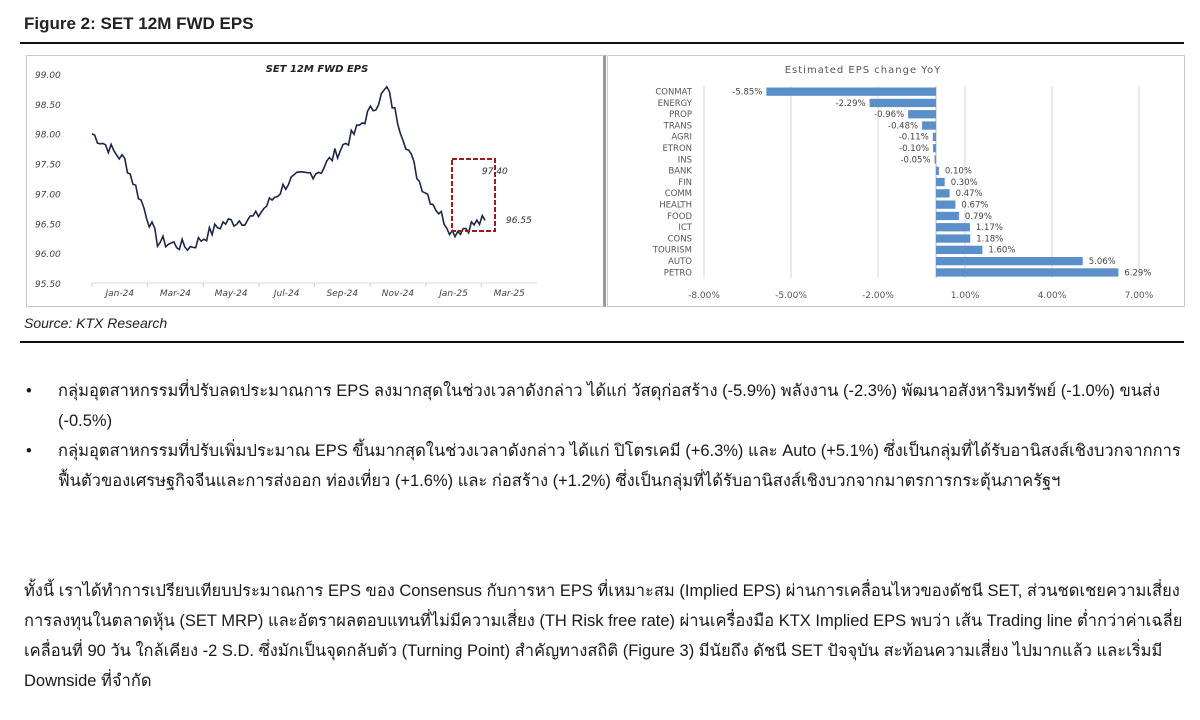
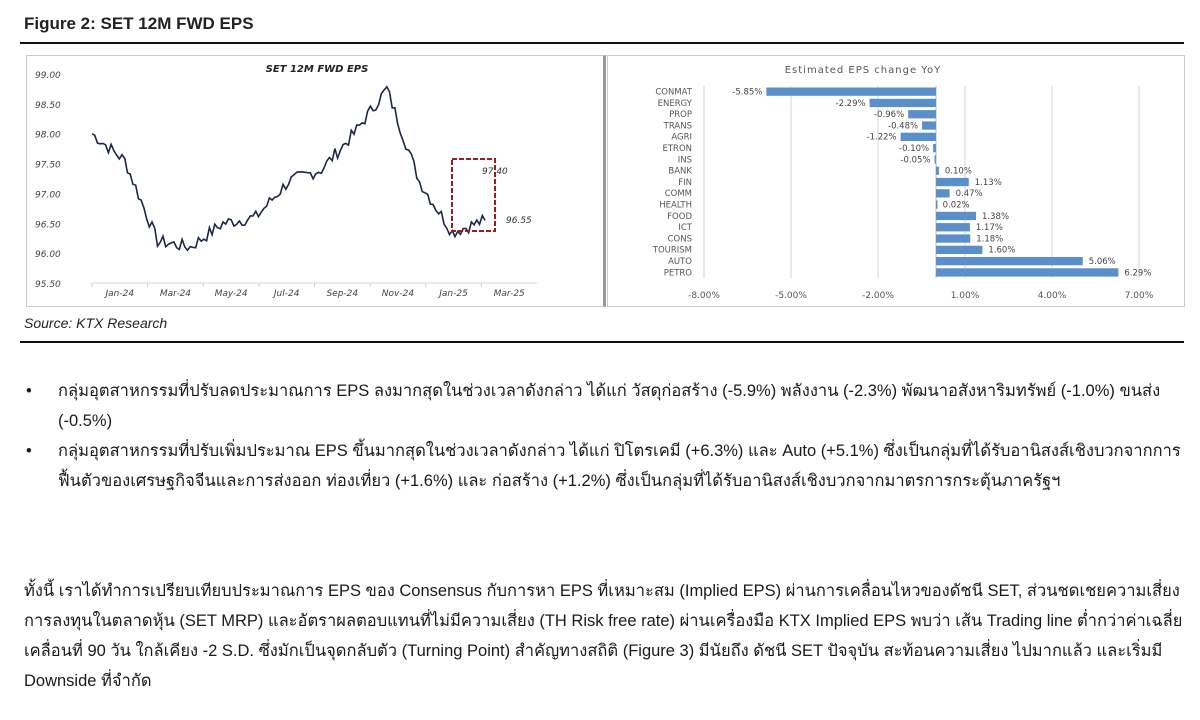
Estimated EPS change YoY/AGRI: -0.11% -> -1.22%
Estimated EPS change YoY/FIN: 0.30% -> 1.13%
Estimated EPS change YoY/HEALTH: 0.67% -> 0.02%
Estimated EPS change YoY/FOOD: 0.79% -> 1.38%
